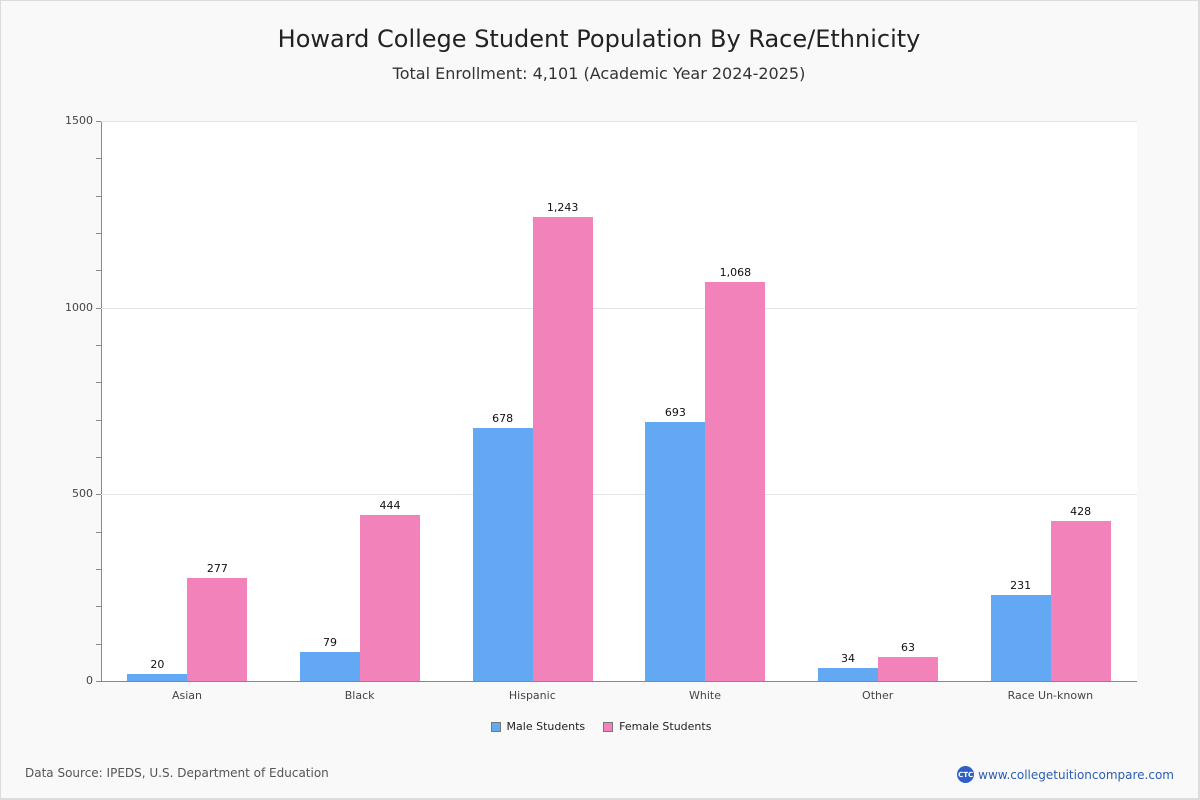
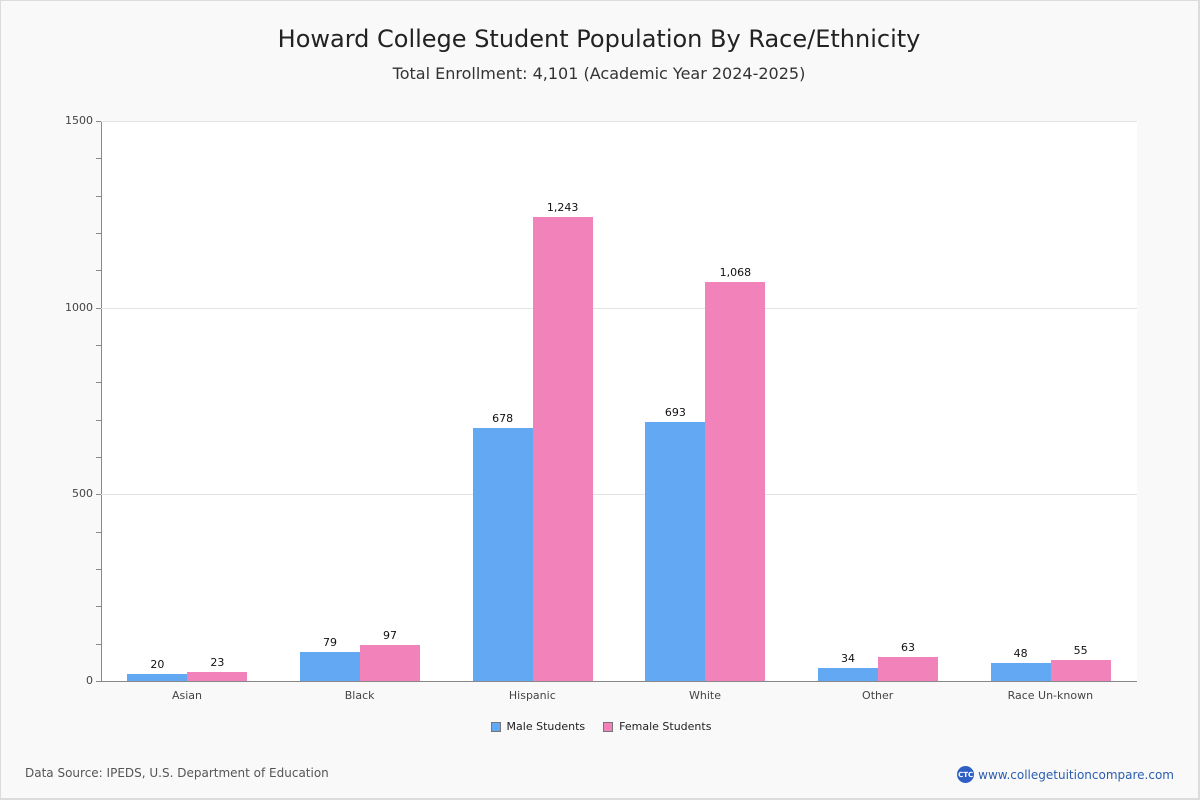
Female Students/Asian: 277 -> 23
Female Students/Black: 444 -> 97
Male Students/Race Un-known: 231 -> 48
Female Students/Race Un-known: 428 -> 55
